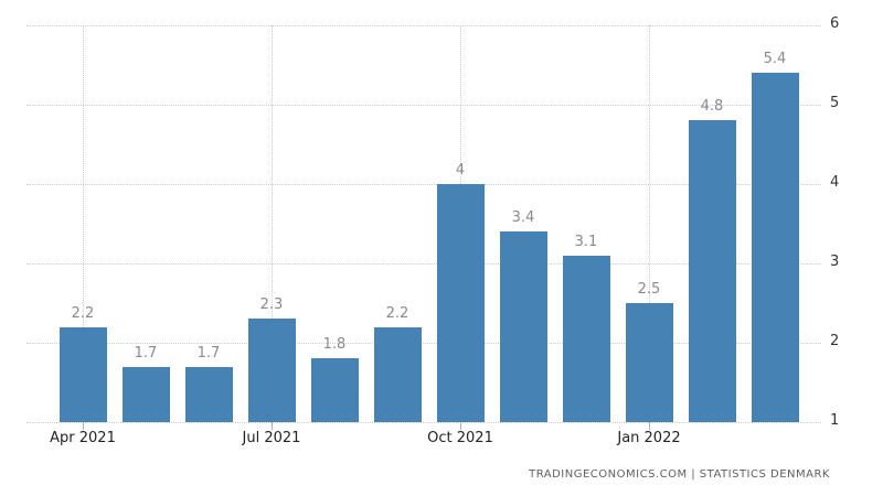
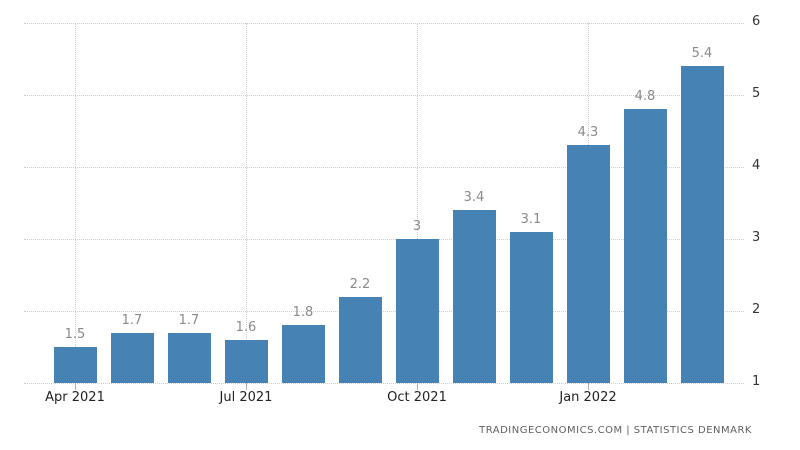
Apr 2021: 2.2 -> 1.5
Jul 2021: 2.3 -> 1.6
Oct 2021: 4 -> 3
Jan 2022: 2.5 -> 4.3
